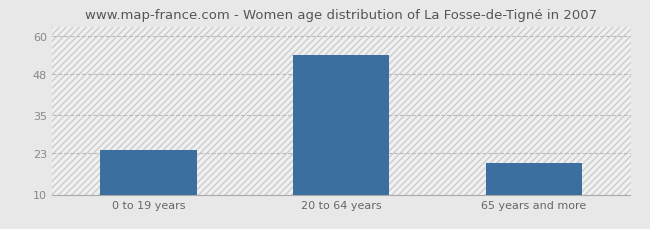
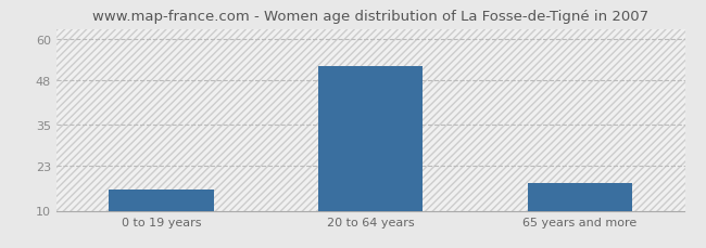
0 to 19 years: 24 -> 16
20 to 64 years: 54 -> 52
65 years and more: 20 -> 18
